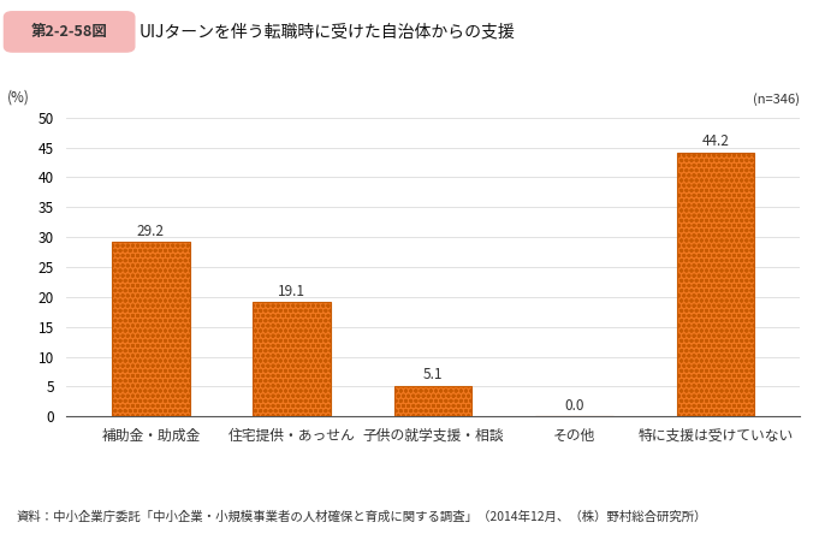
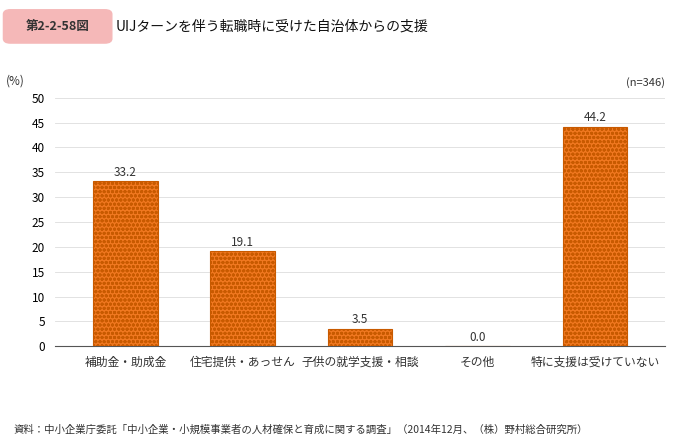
補助金・助成金: 29.2 -> 33.2
子供の就学支援・相談: 5.1 -> 3.5
